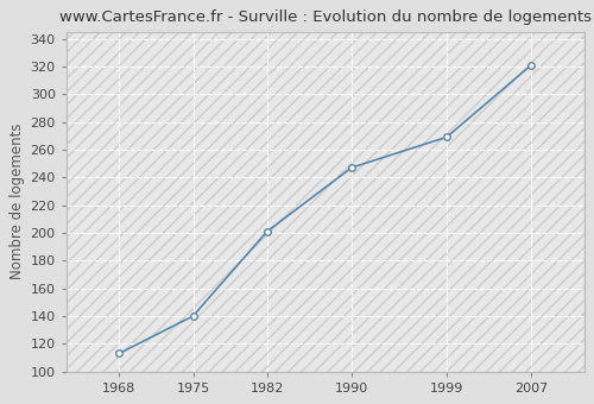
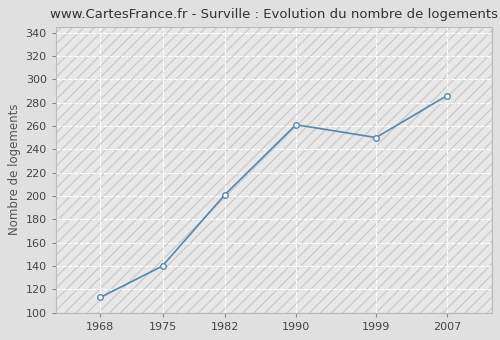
1990: 247 -> 261
1999: 269 -> 250
2007: 321 -> 286
